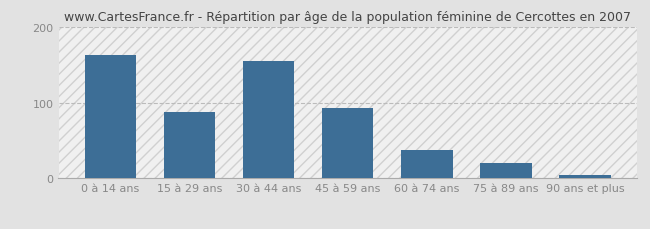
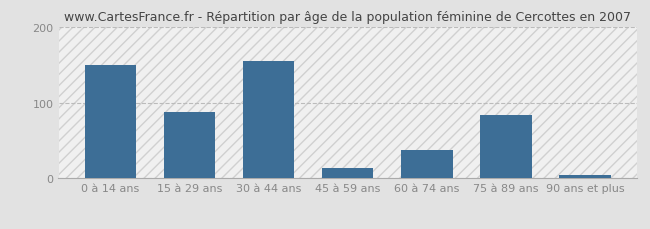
0 à 14 ans: 162 -> 150
45 à 59 ans: 93 -> 14
75 à 89 ans: 20 -> 84
